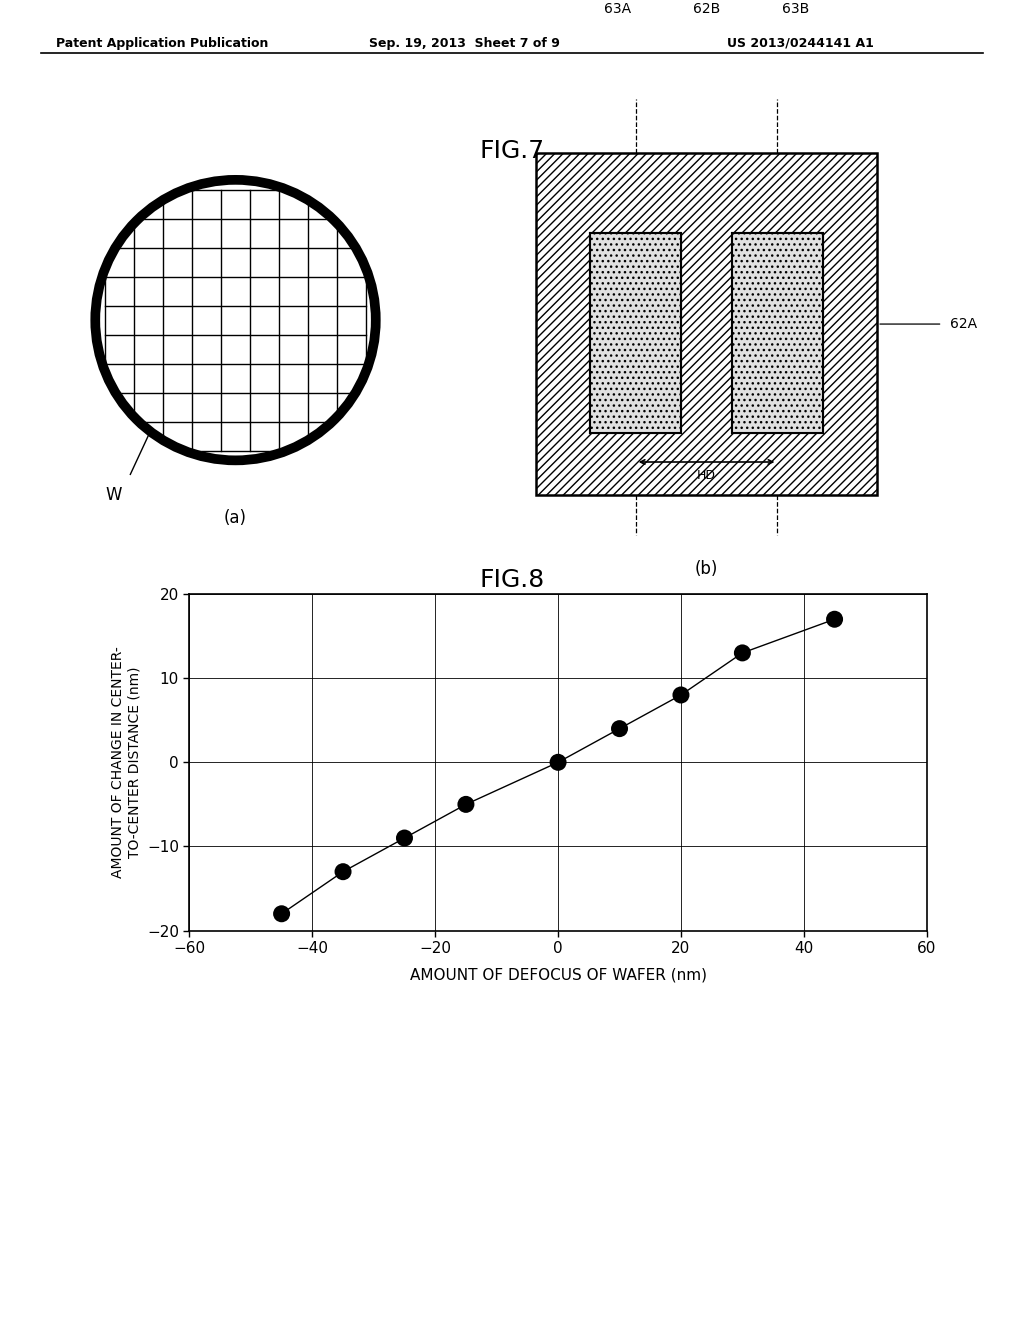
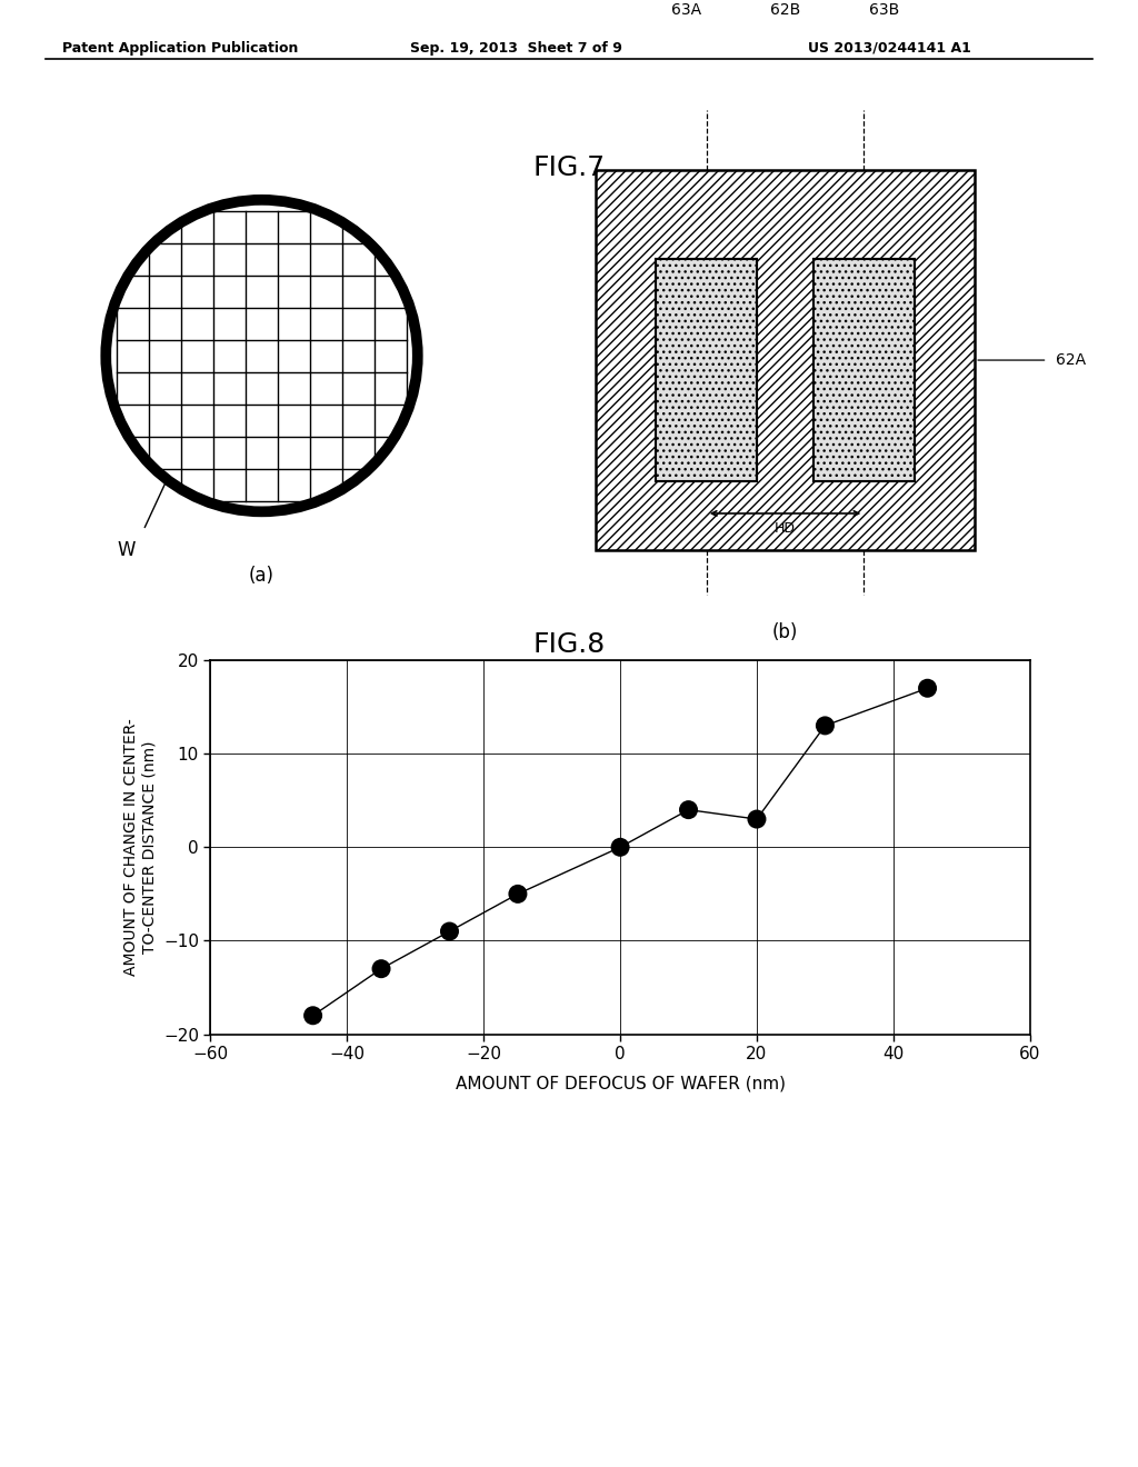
20: 8 -> 3
